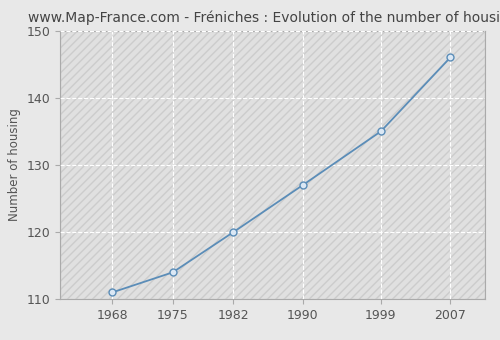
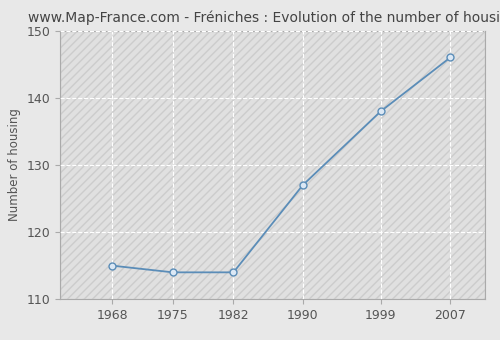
1968: 111 -> 115
1982: 120 -> 114
1999: 135 -> 138
